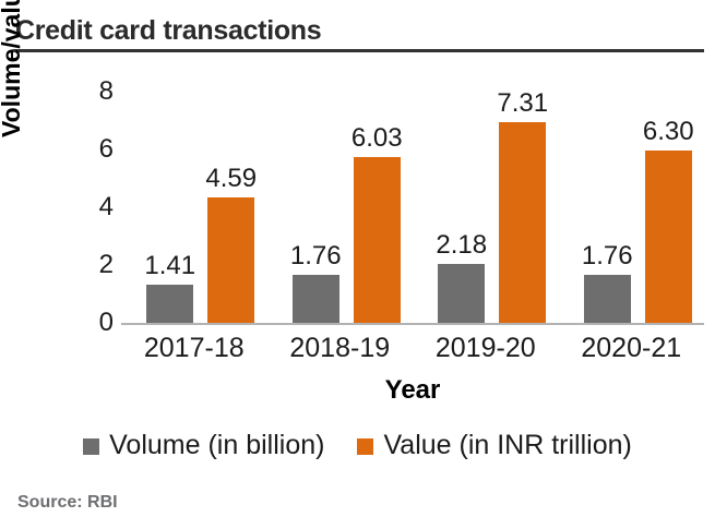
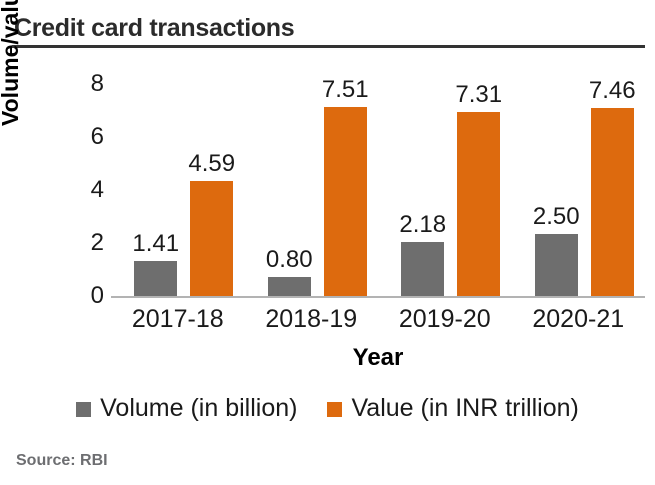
Volume (in billion)/2018-19: 1.76 -> 0.80
Value (in INR trillion)/2018-19: 6.03 -> 7.51
Volume (in billion)/2020-21: 1.76 -> 2.50
Value (in INR trillion)/2020-21: 6.30 -> 7.46
